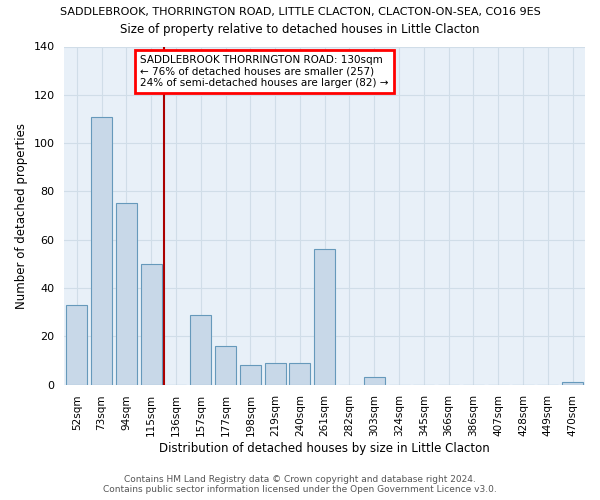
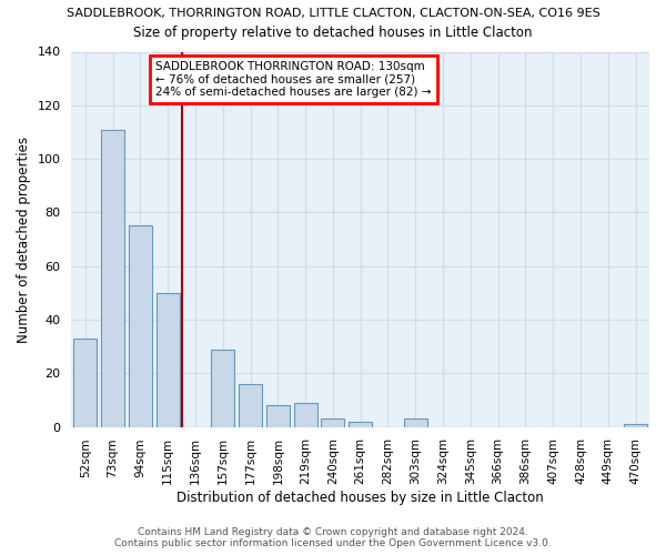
240sqm: 9 -> 3
261sqm: 56 -> 2
